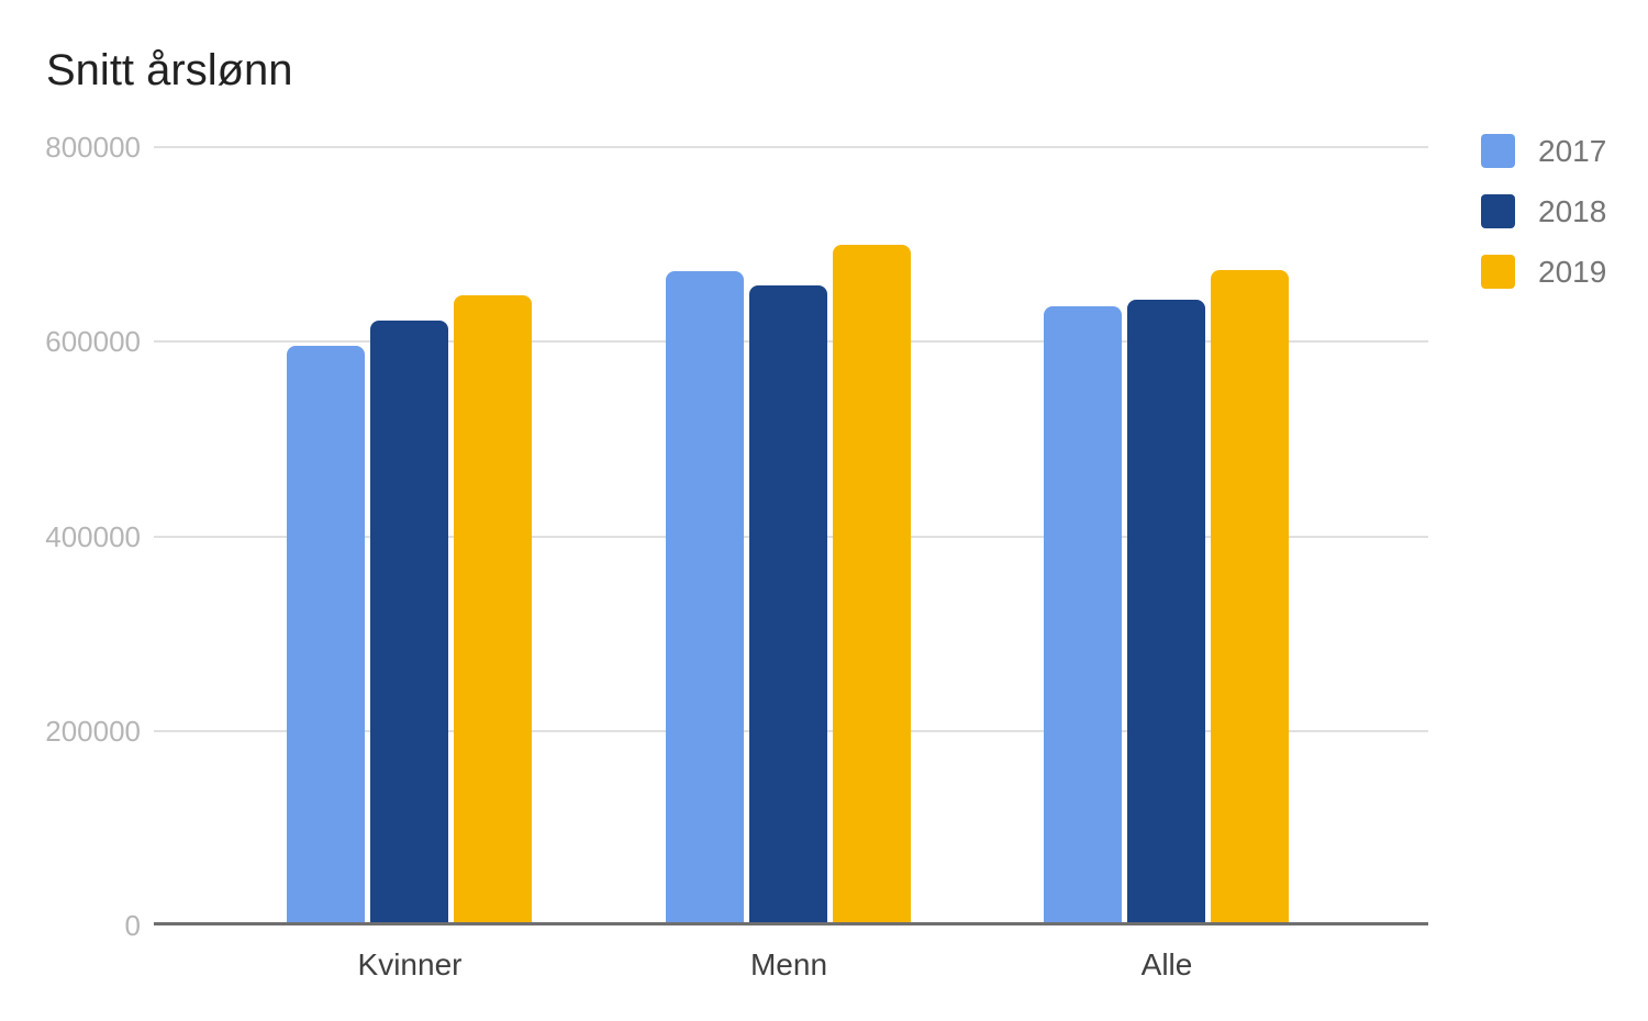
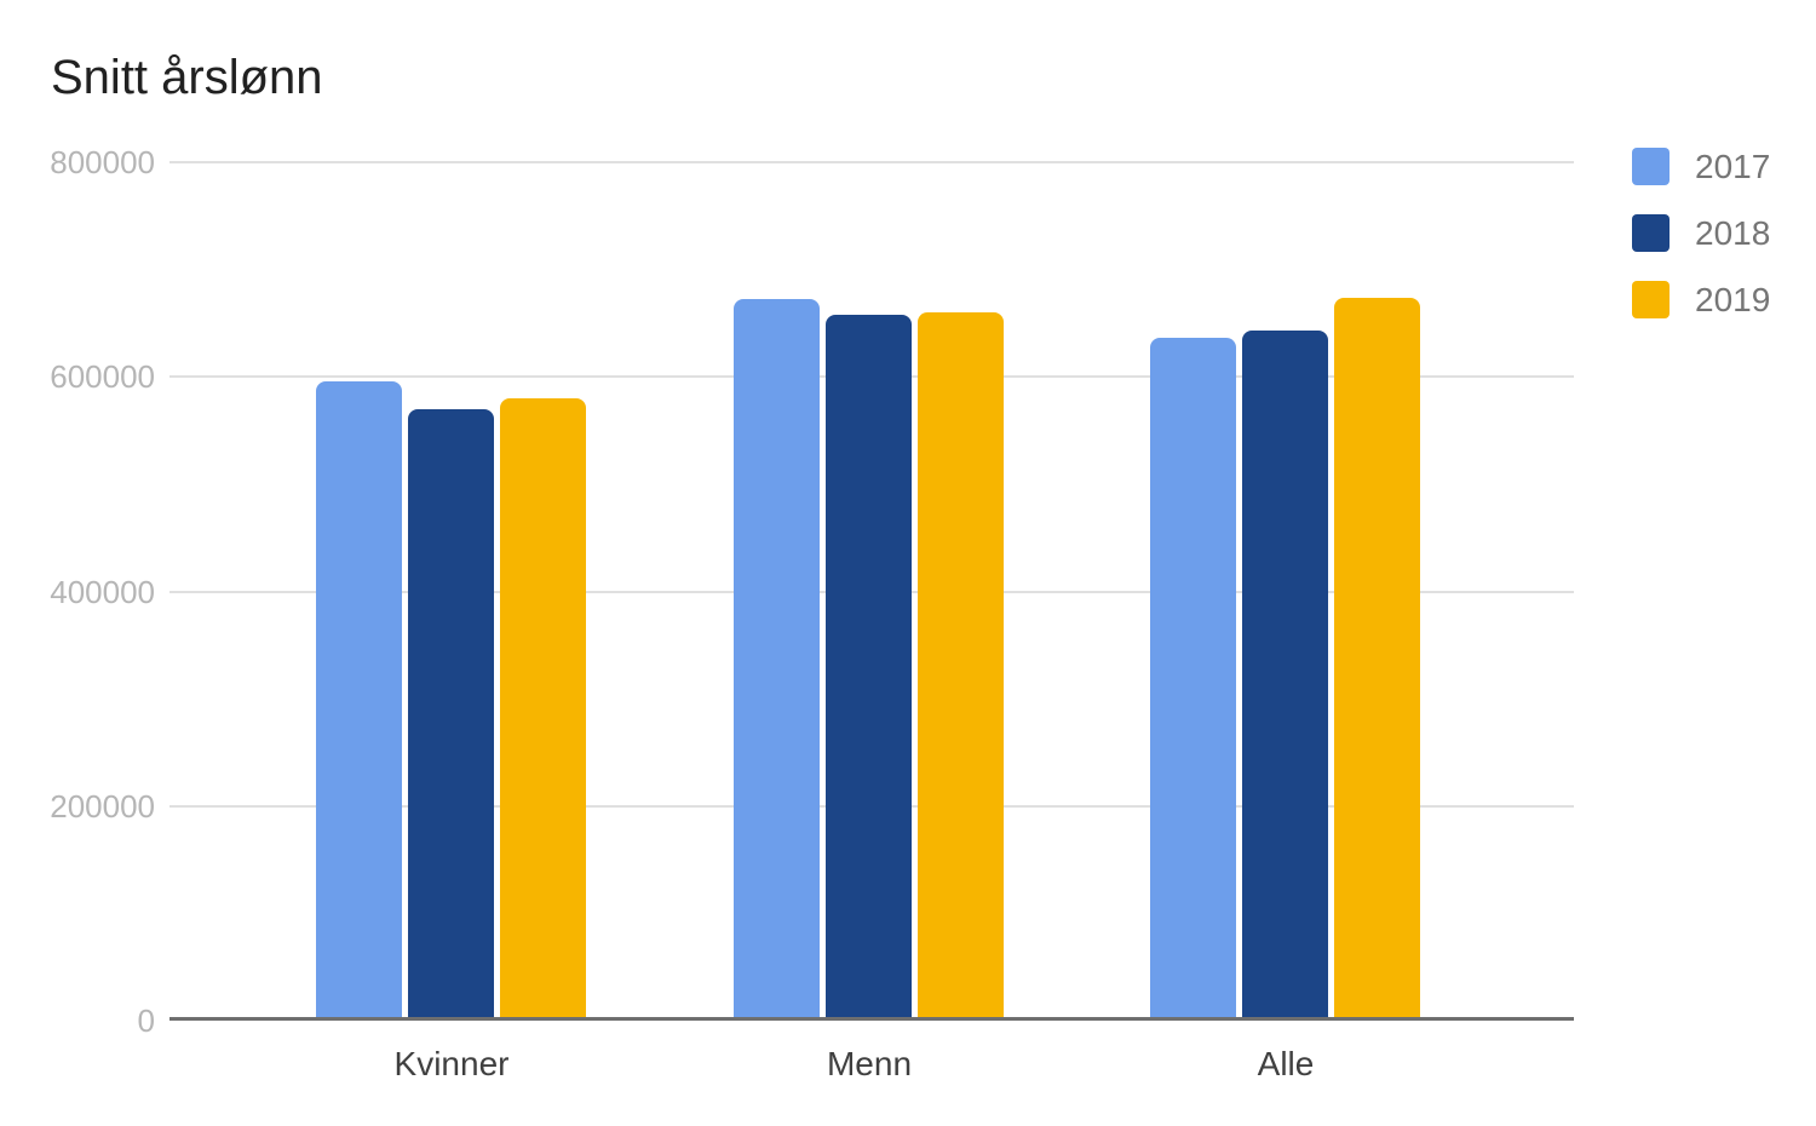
2018/Kvinner: 620000 -> 570000
2019/Kvinner: 650000 -> 580000
2019/Menn: 700000 -> 660000
